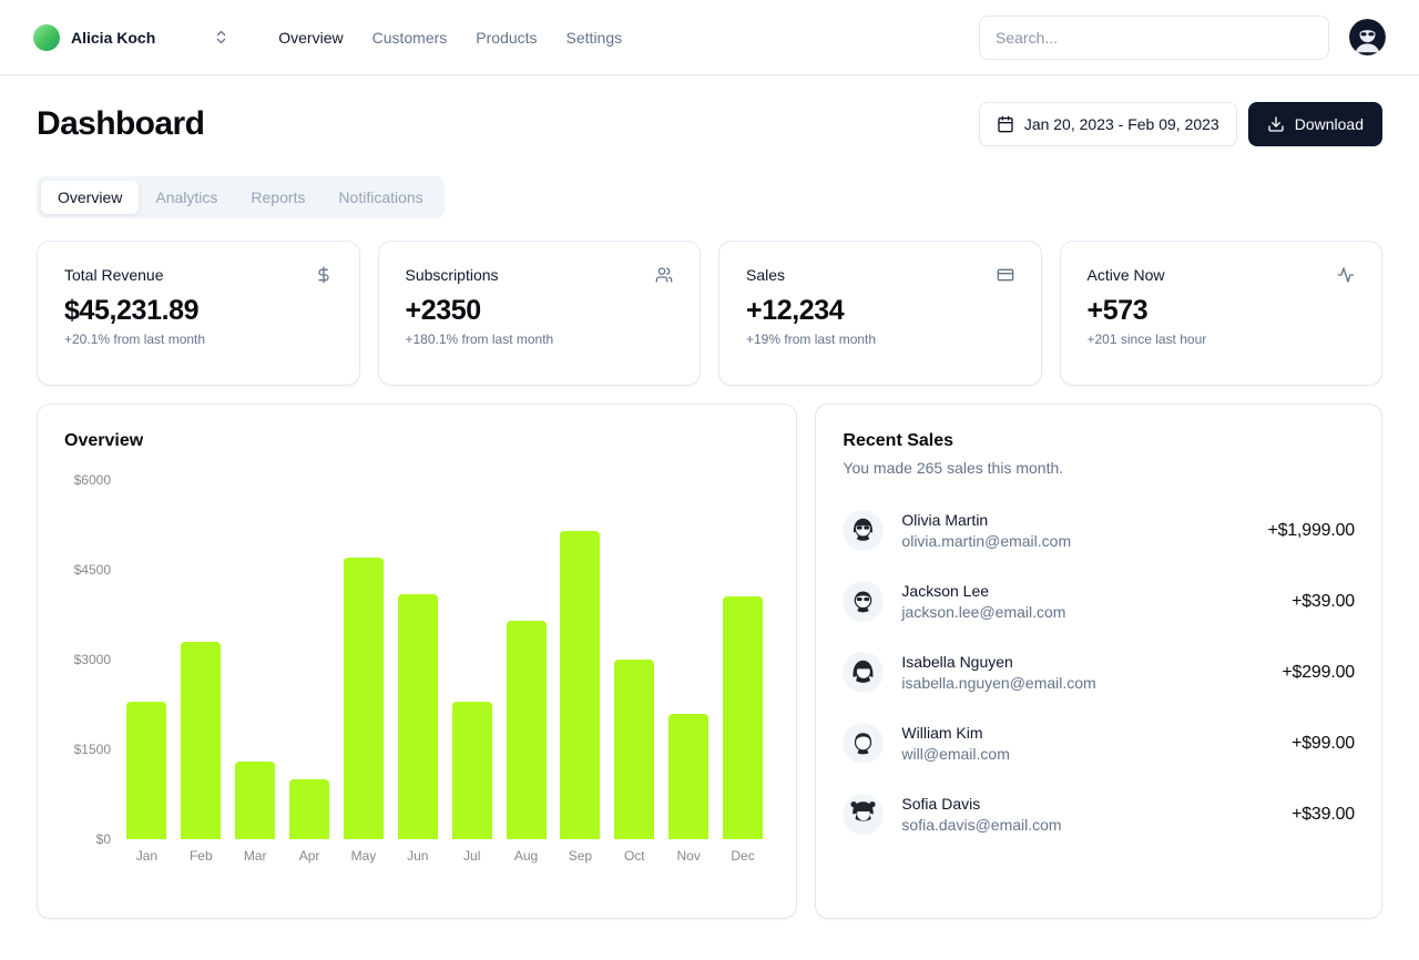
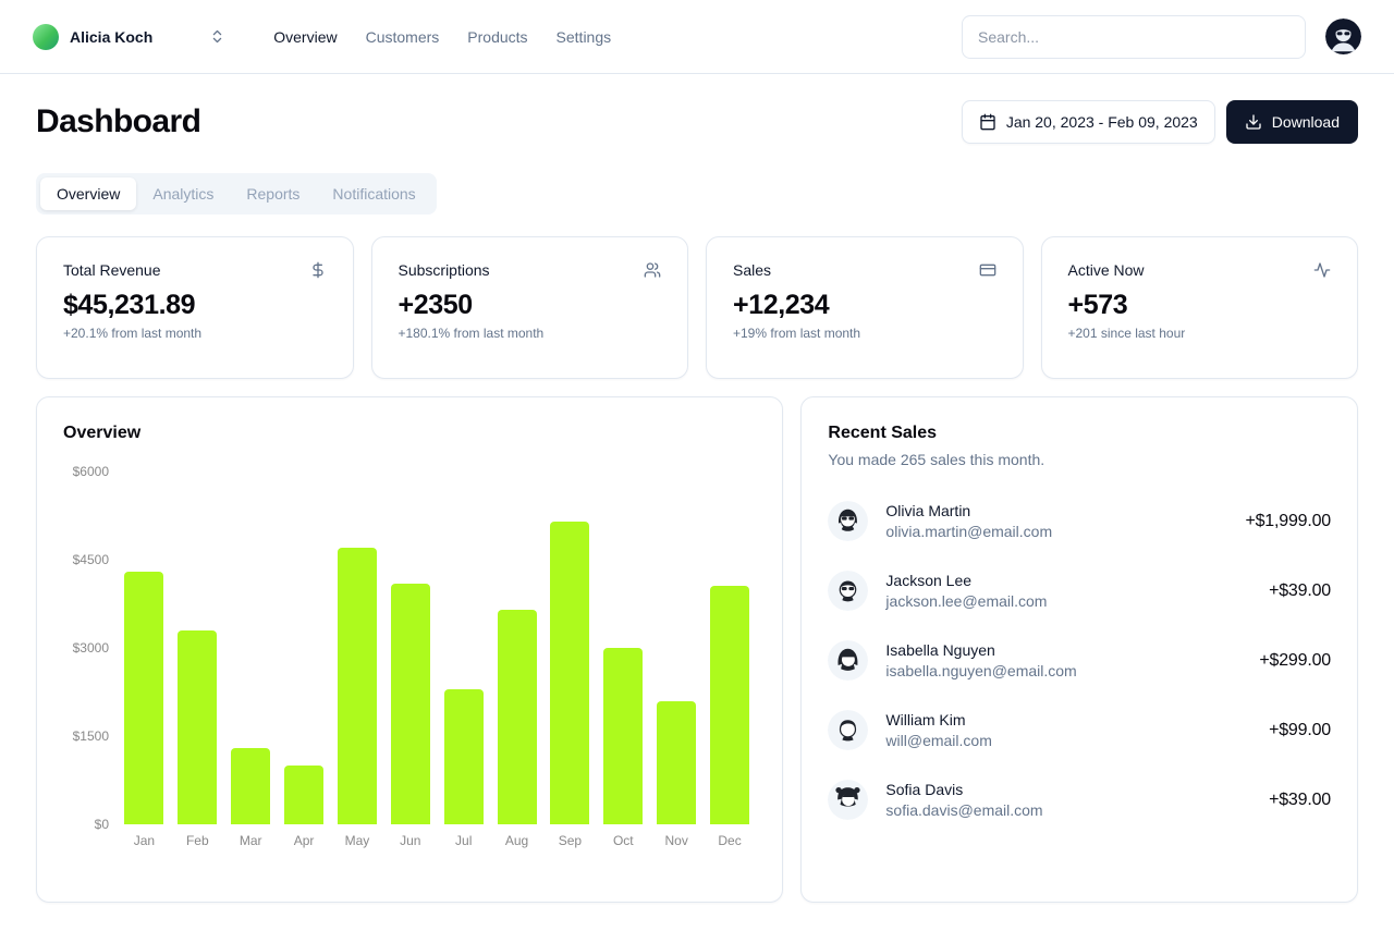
Jan: $2300 -> $4300
